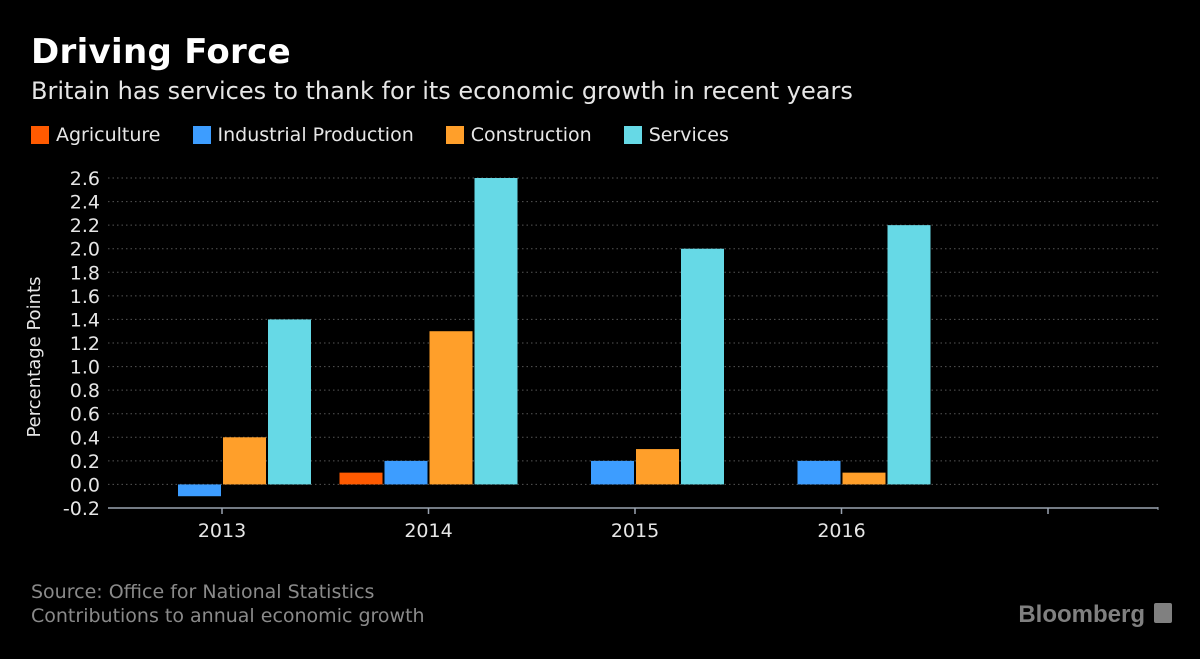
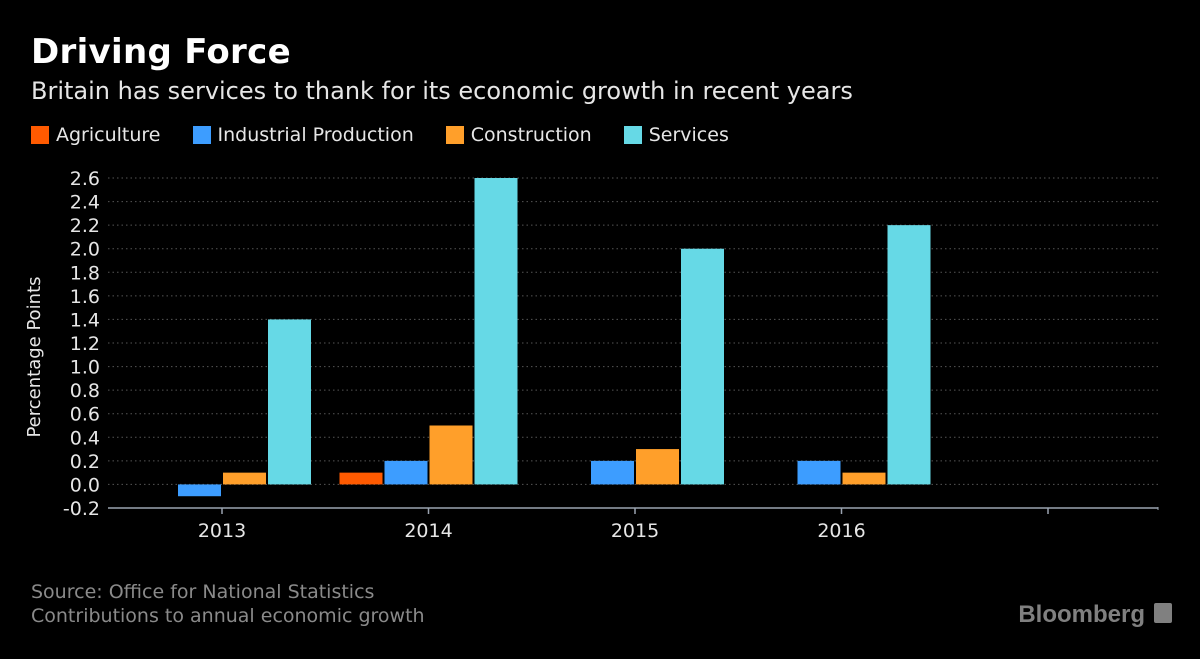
Construction/2013: 0.4 -> 0.1
Construction/2014: 1.3 -> 0.5
